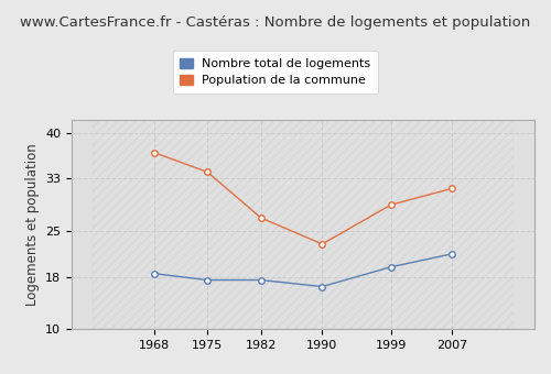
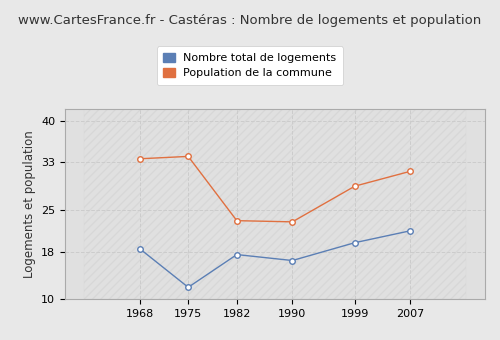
Population de la commune/1968: 37.0 -> 33.6
Nombre total de logements/1975: 17.5 -> 12.0
Population de la commune/1982: 27.0 -> 23.2
